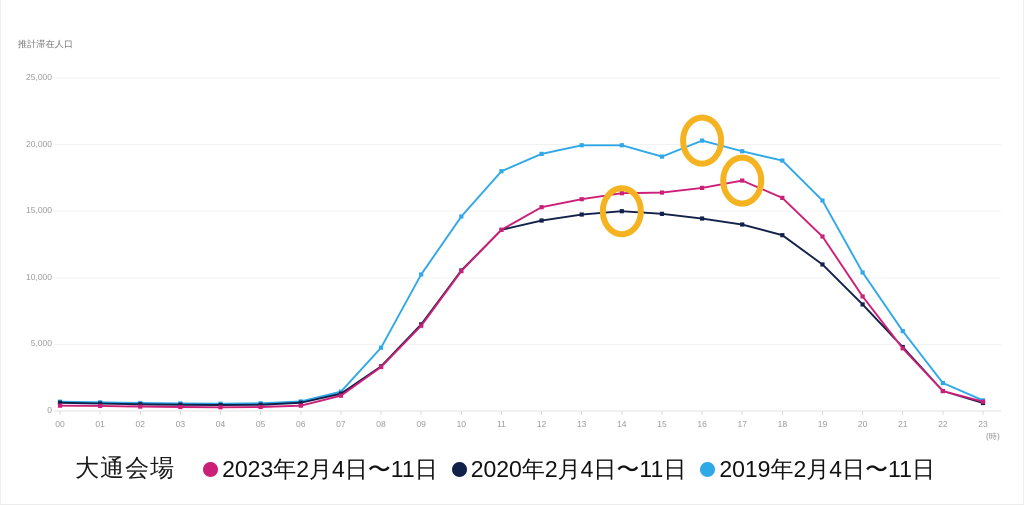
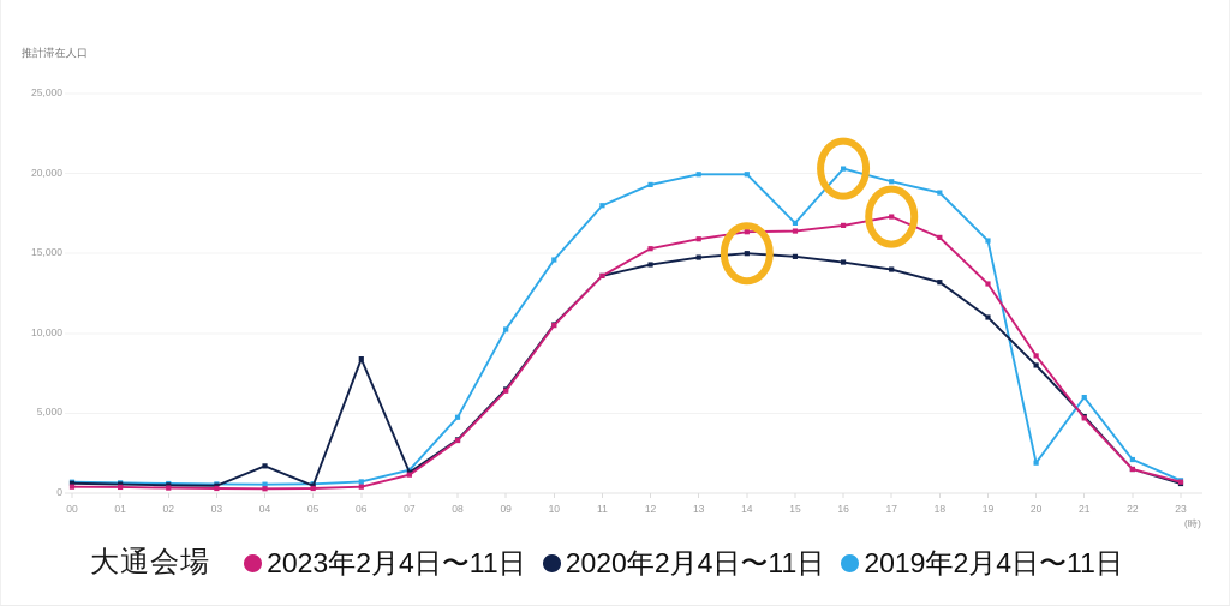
2020年2月4日〜11日/04: 400 -> 1700
2020年2月4日〜11日/06: 600 -> 8400
2019年2月4日〜11日/15: 19100 -> 16900
2019年2月4日〜11日/20: 10400 -> 1900
